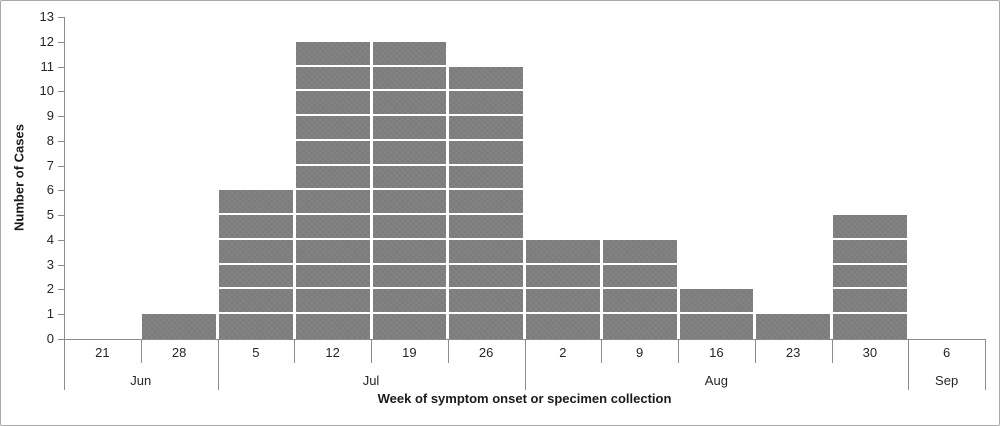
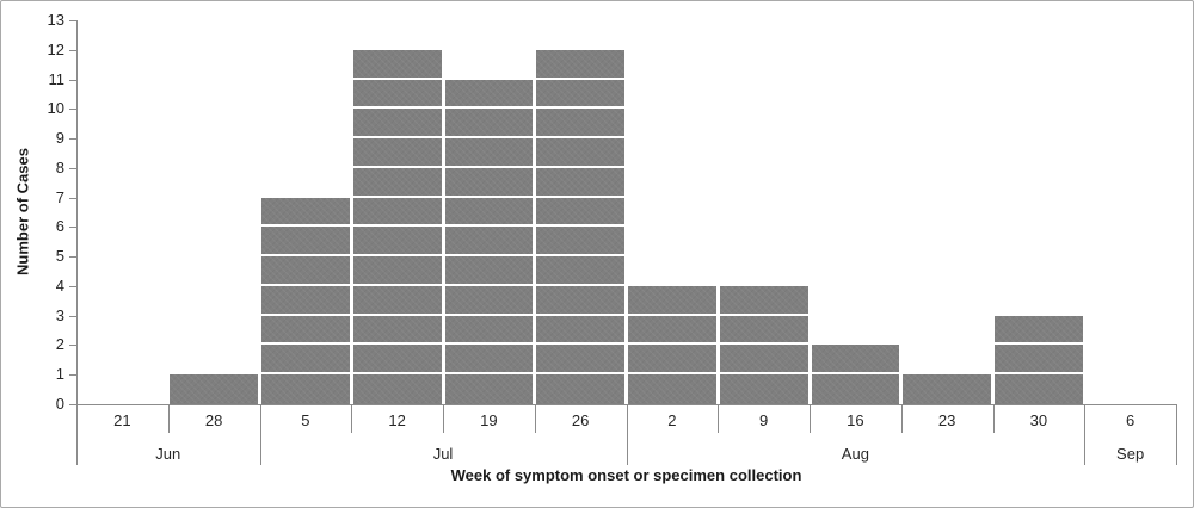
5: 6 -> 7
19: 12 -> 11
26: 11 -> 12
30: 5 -> 3
